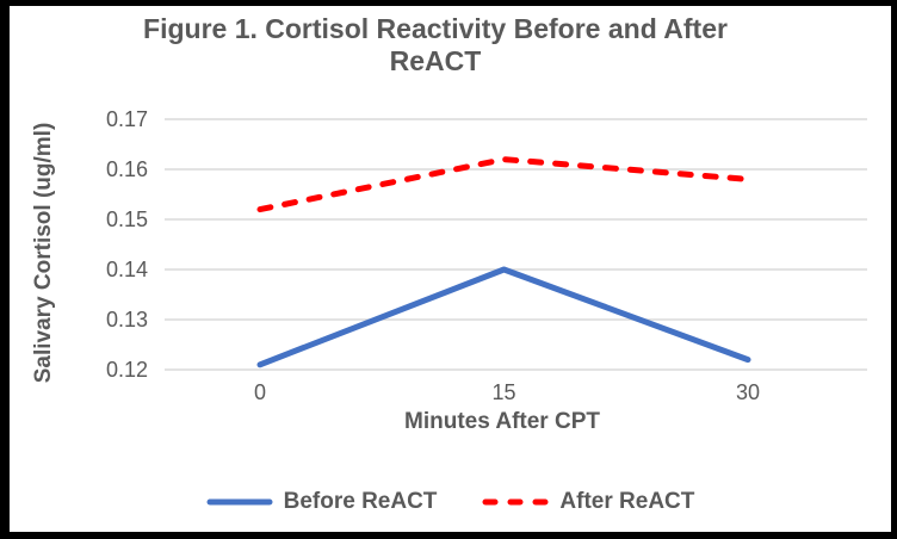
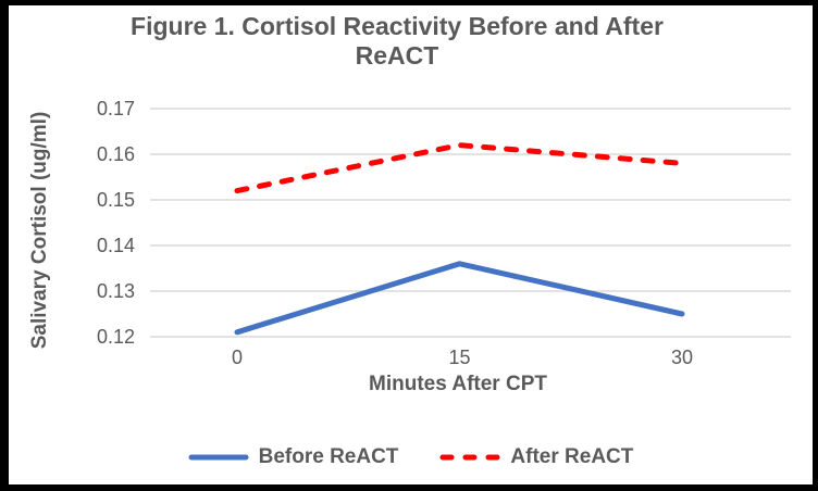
Before ReACT/15: 0.140 -> 0.136
Before ReACT/30: 0.122 -> 0.125
